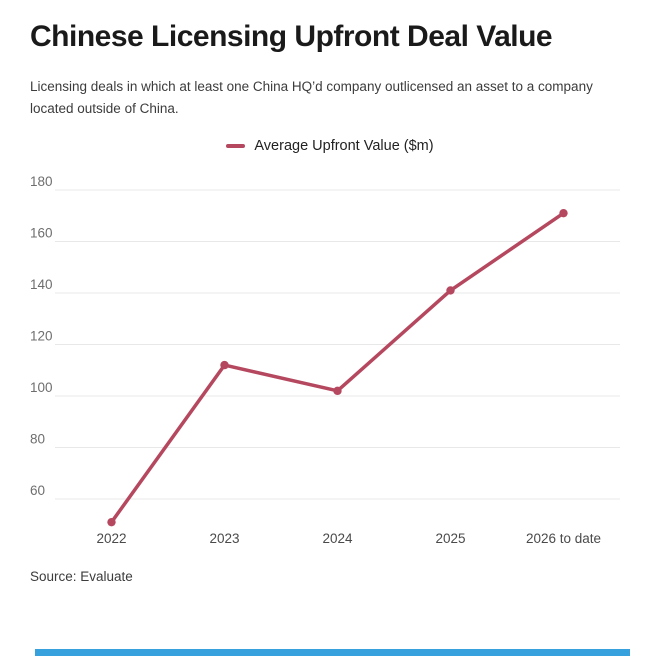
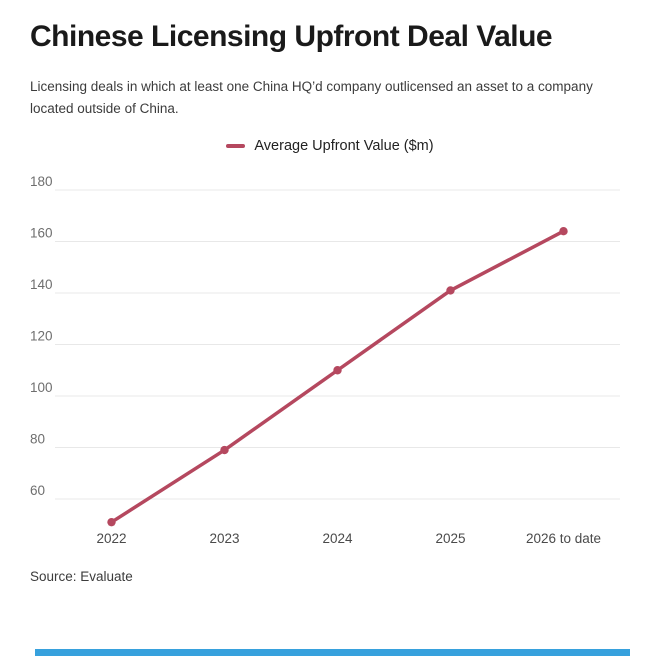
2023: 112 -> 79
2024: 102 -> 110
2026 to date: 171 -> 164
